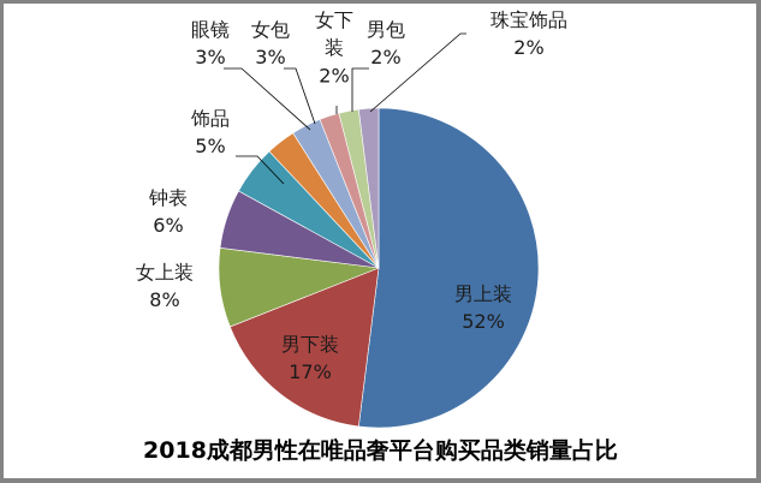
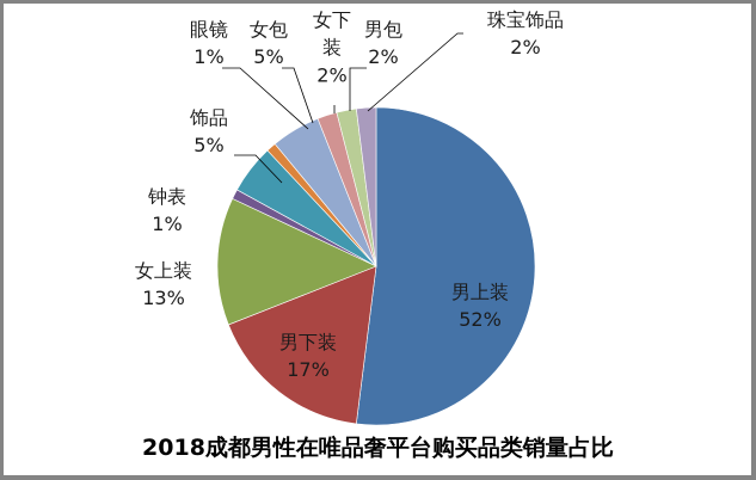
女上装: 8% -> 13%
钟表: 6% -> 1%
眼镜: 3% -> 1%
女包: 3% -> 5%
